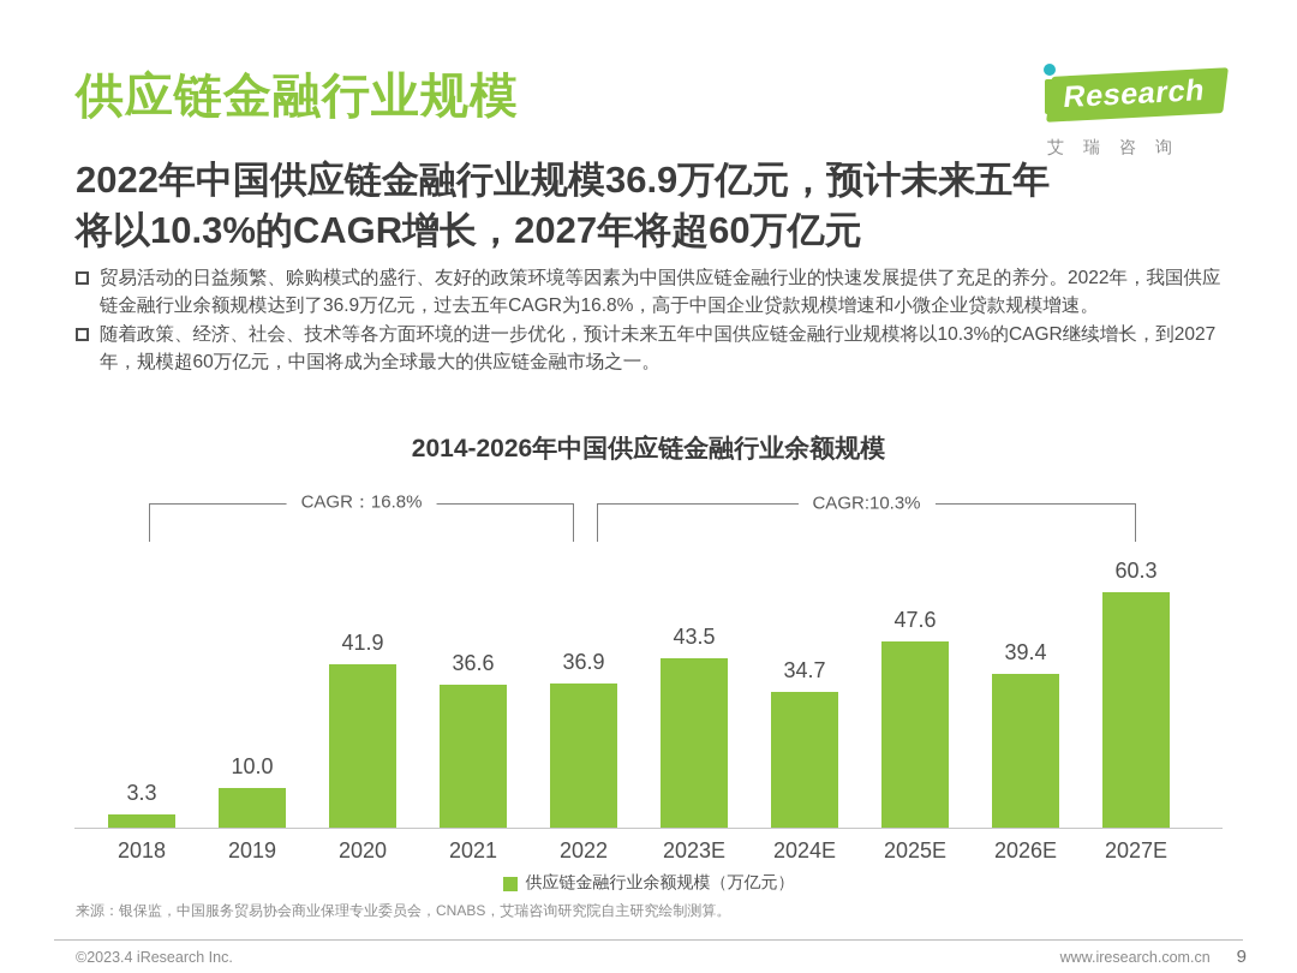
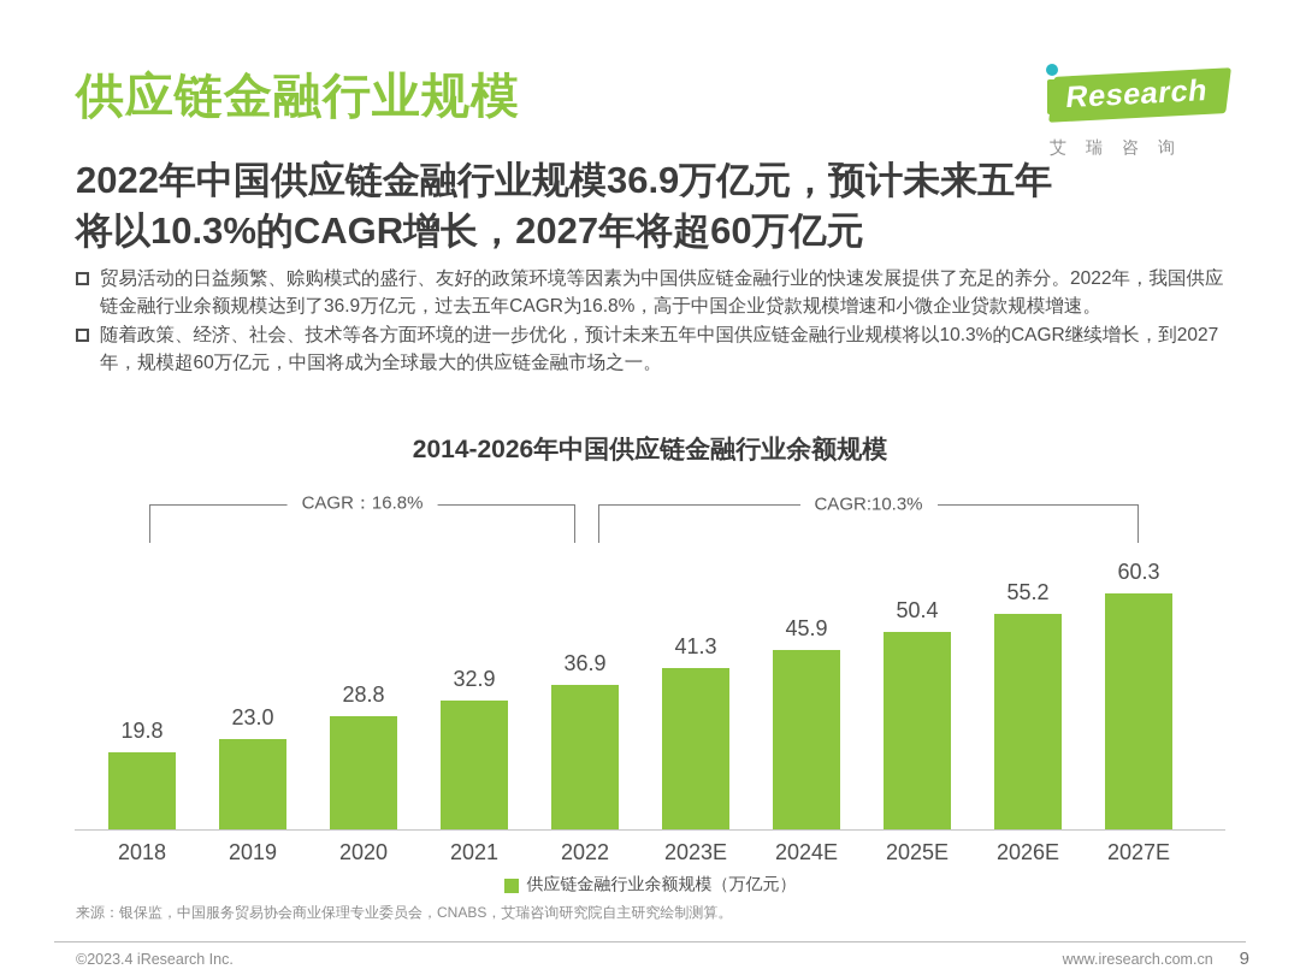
2018: 3.3 -> 19.8
2019: 10.0 -> 23.0
2020: 41.9 -> 28.8
2021: 36.6 -> 32.9
2023E: 43.5 -> 41.3
2024E: 34.7 -> 45.9
2025E: 47.6 -> 50.4
2026E: 39.4 -> 55.2
